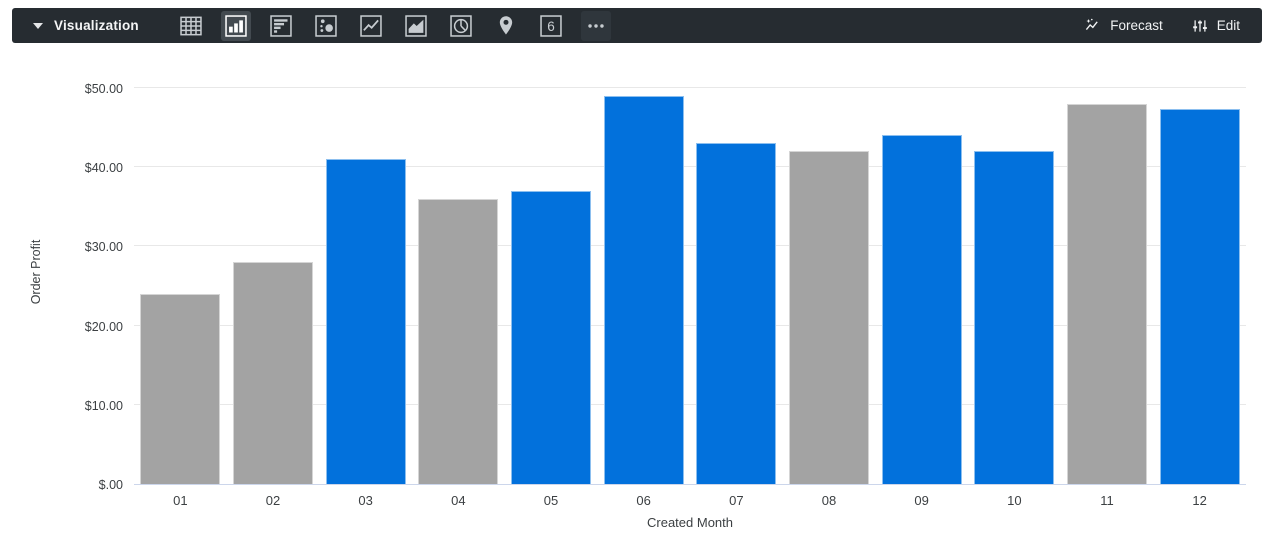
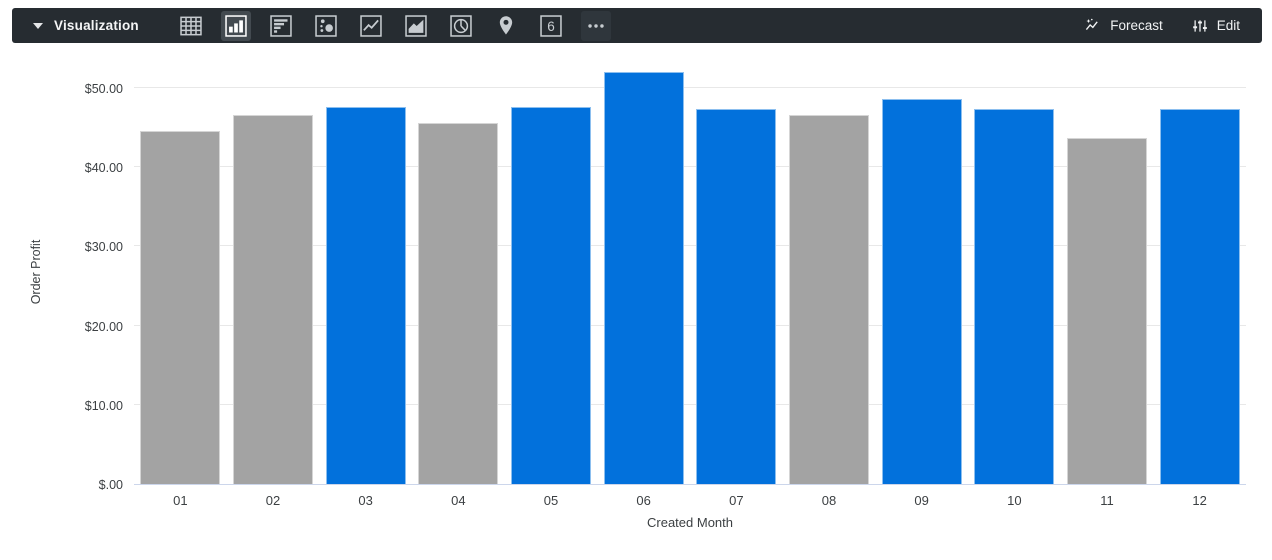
01: $24 -> $44
02: $28 -> $46
03: $41 -> $48
04: $36 -> $46
05: $37 -> $48
06: $49 -> $52
07: $43 -> $47
08: $42 -> $47
09: $44 -> $49
10: $42 -> $47
11: $48 -> $44
